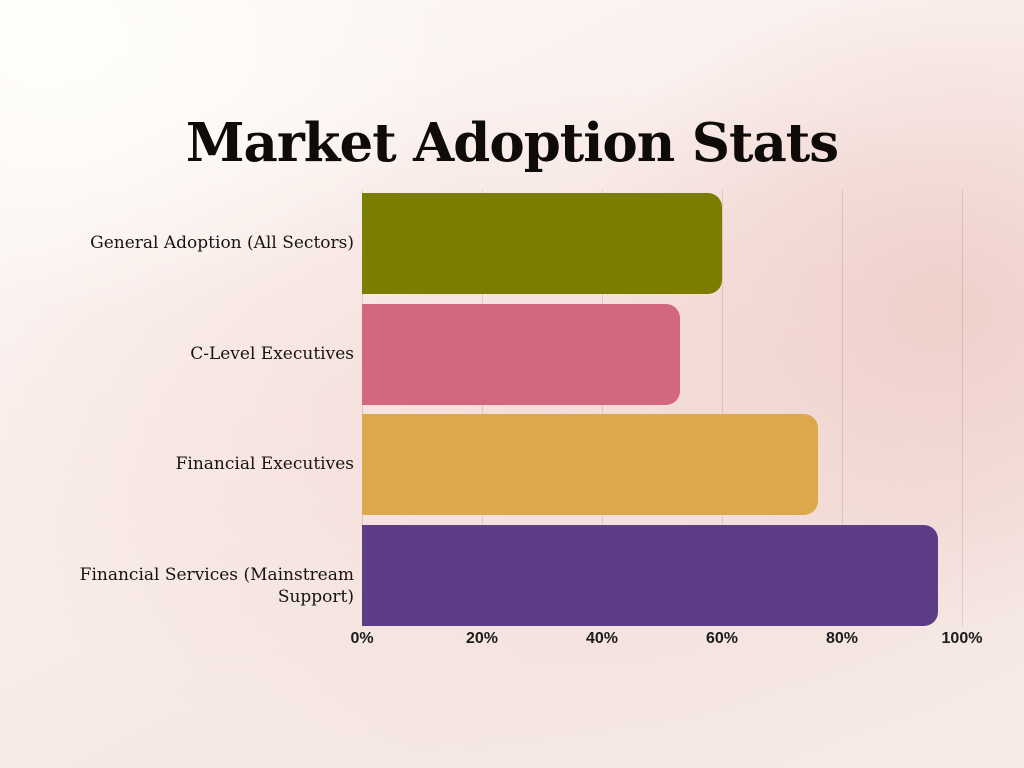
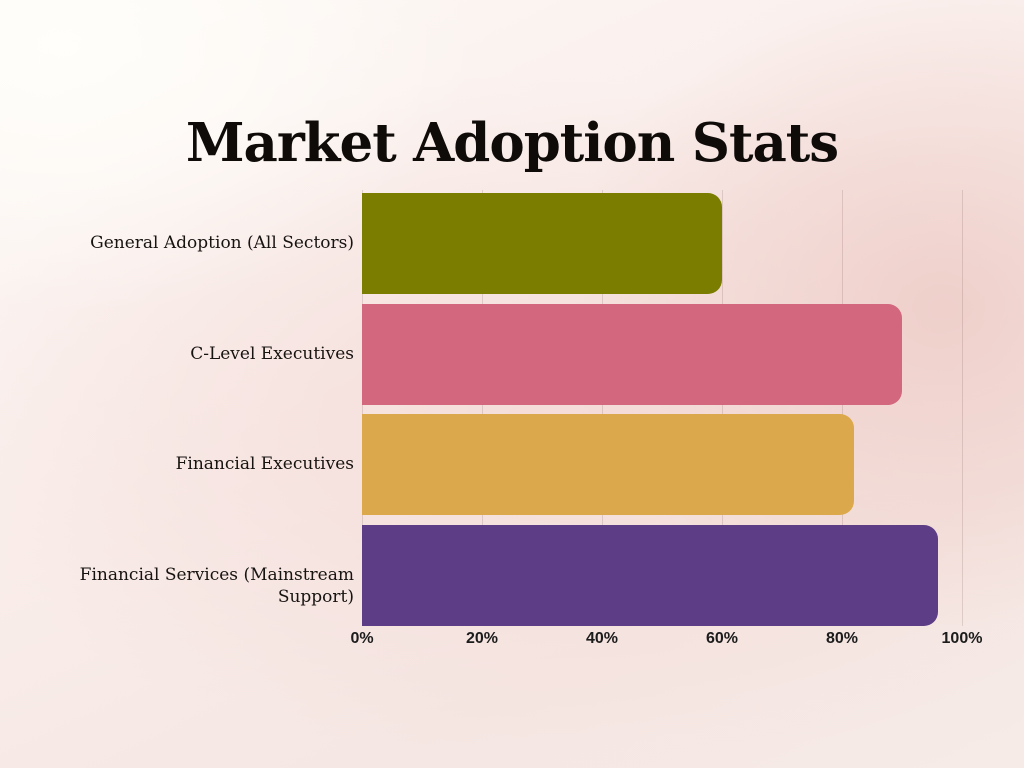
C-Level Executives: 53% -> 90%
Financial Executives: 76% -> 82%
